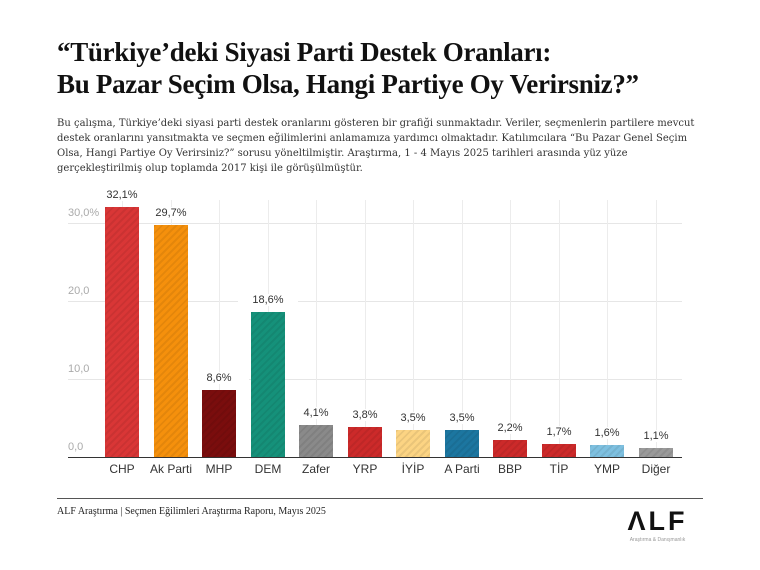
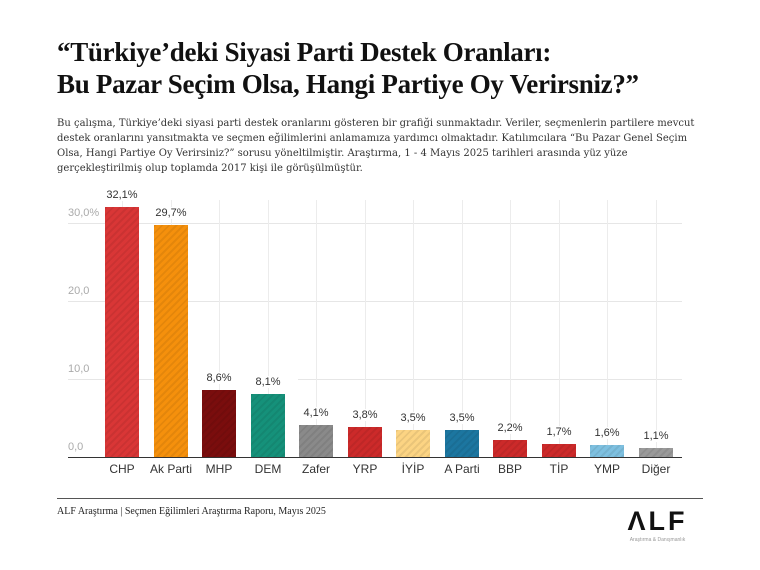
DEM: 18,6% -> 8,1%
